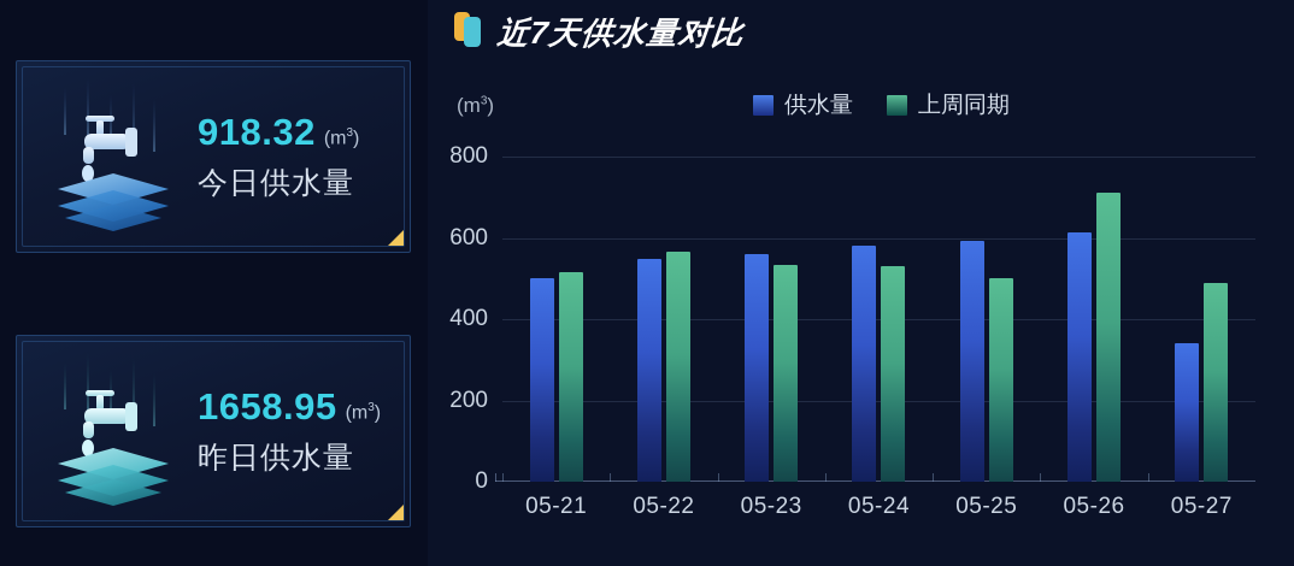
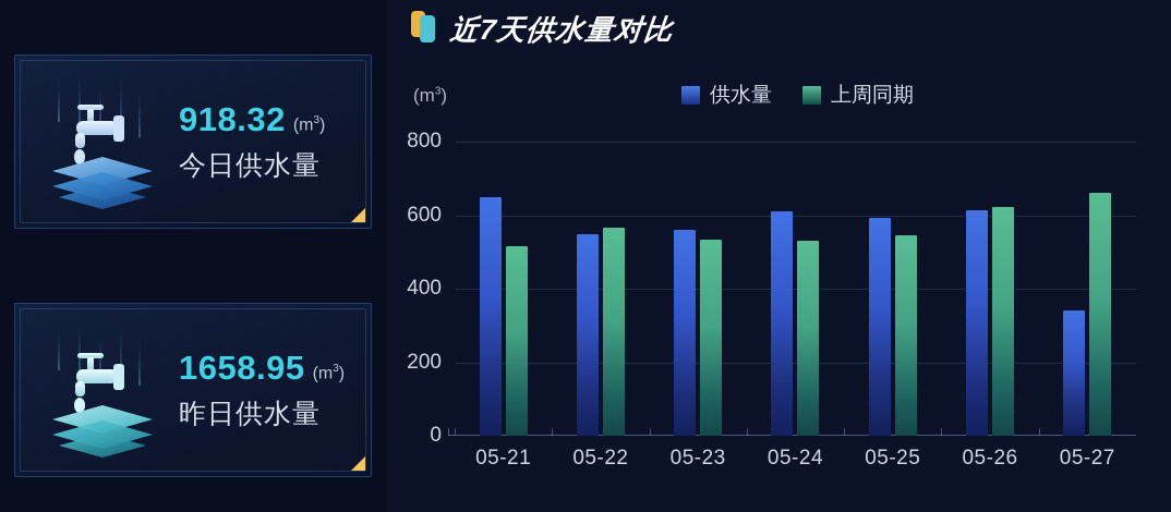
供水量/05-21: 500 -> 650
供水量/05-24: 580 -> 610
上周同期/05-25: 500 -> 540
上周同期/05-26: 710 -> 620
上周同期/05-27: 490 -> 660
